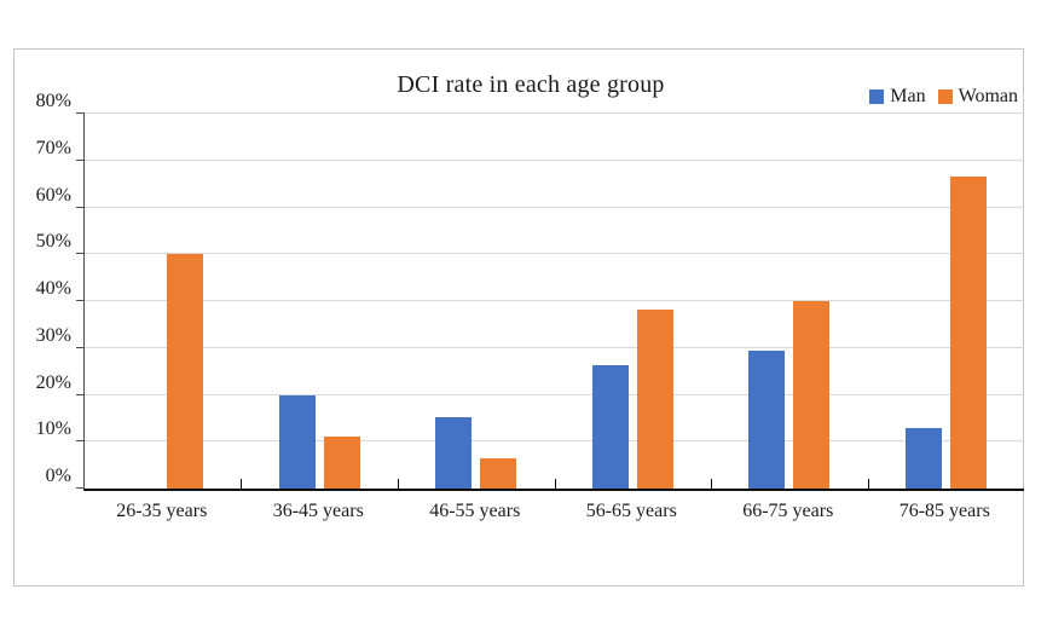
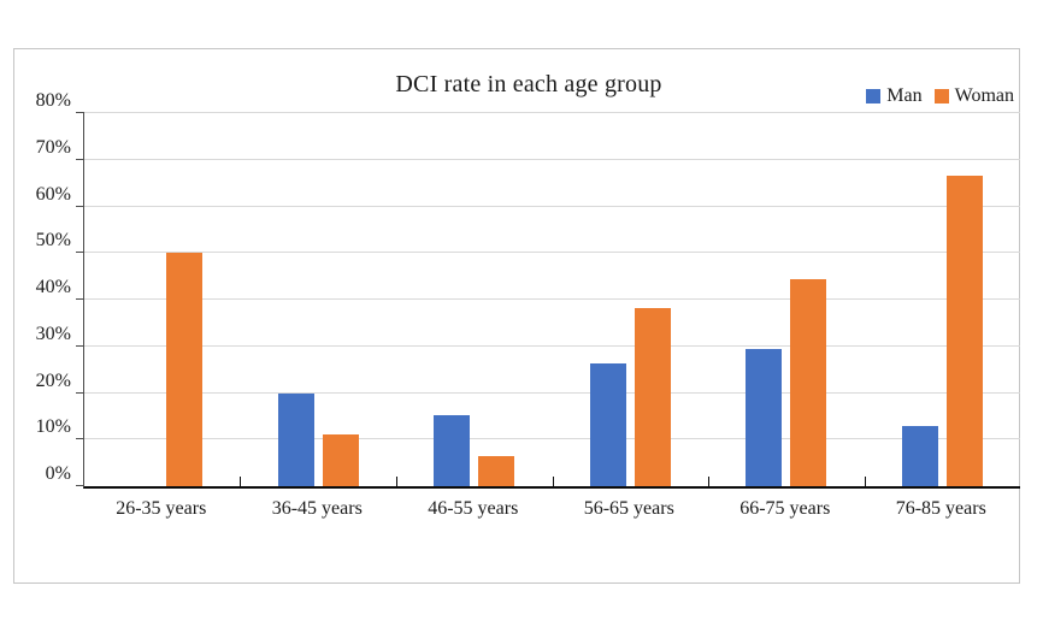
Woman/66-75 years: 40% -> 44%
